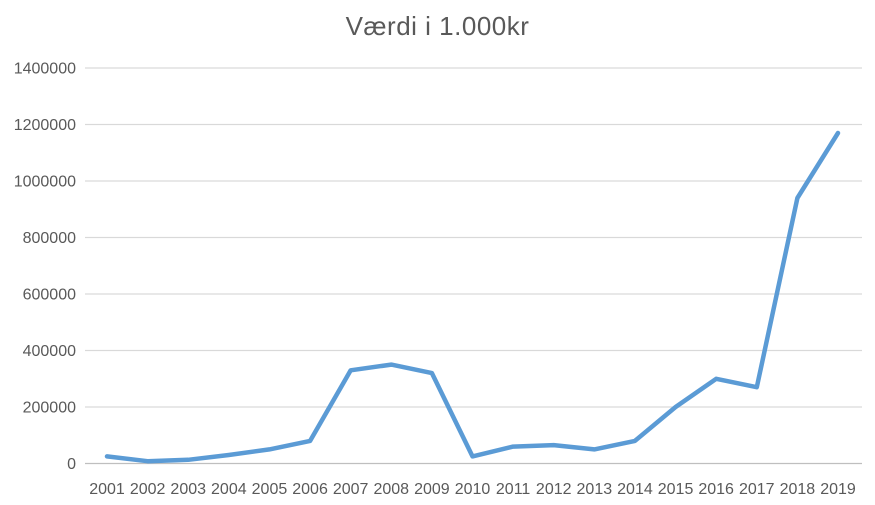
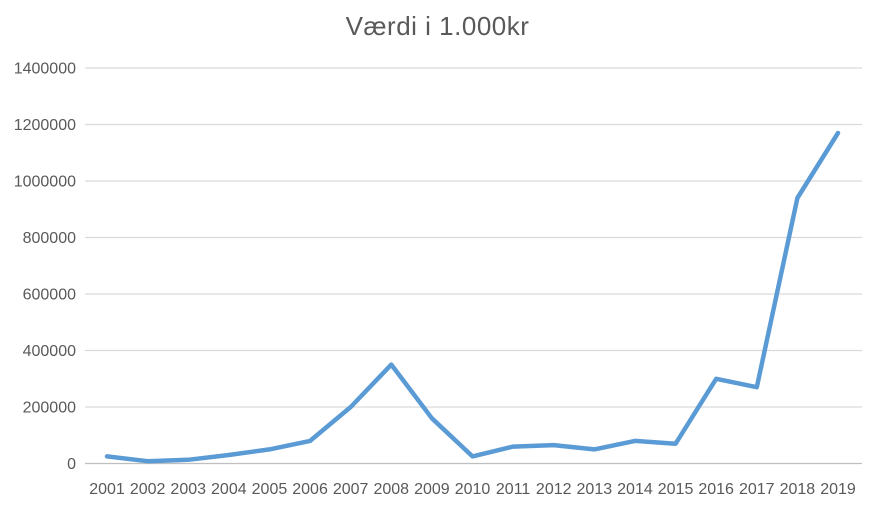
2007: 330000 -> 200000
2009: 320000 -> 160000
2015: 200000 -> 70000
